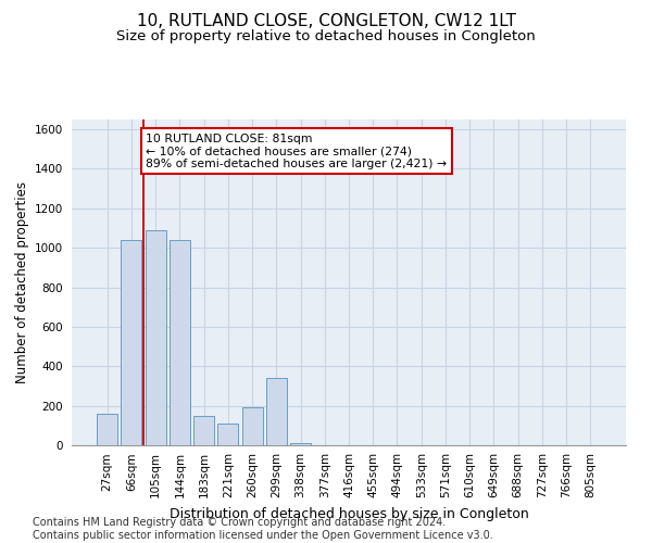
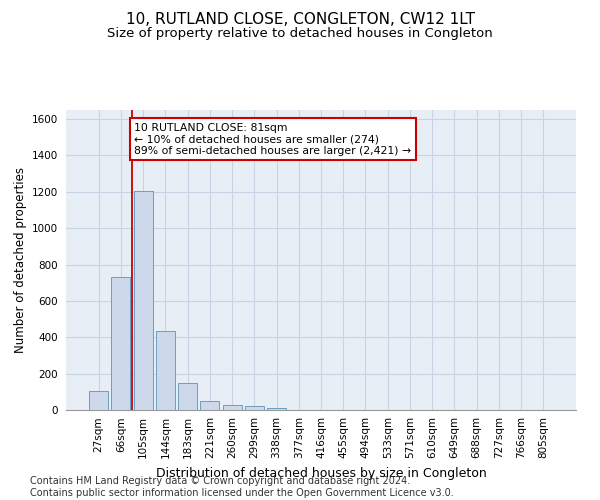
27sqm: 160 -> 110
66sqm: 1040 -> 730
105sqm: 1090 -> 1200
144sqm: 1040 -> 440
221sqm: 110 -> 50
260sqm: 190 -> 30
299sqm: 340 -> 20
